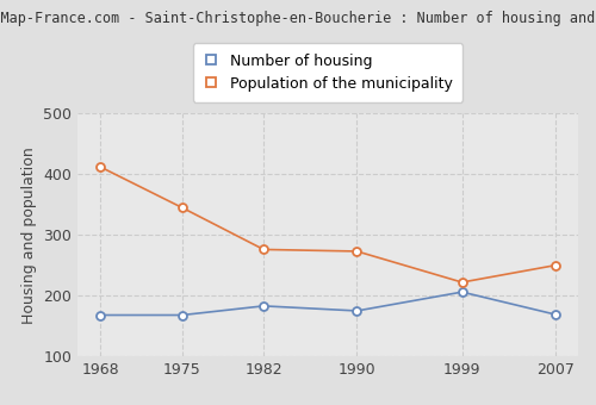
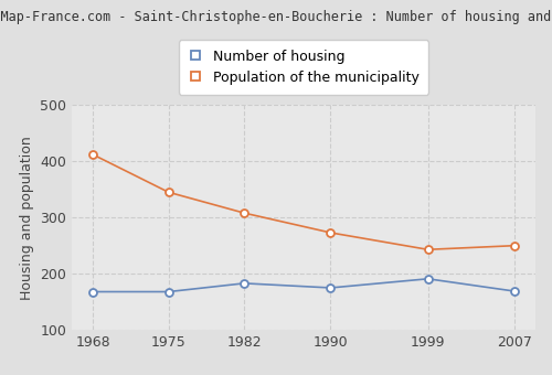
Population of the municipality/1982: 276 -> 308
Number of housing/1999: 206 -> 191
Population of the municipality/1999: 222 -> 243
